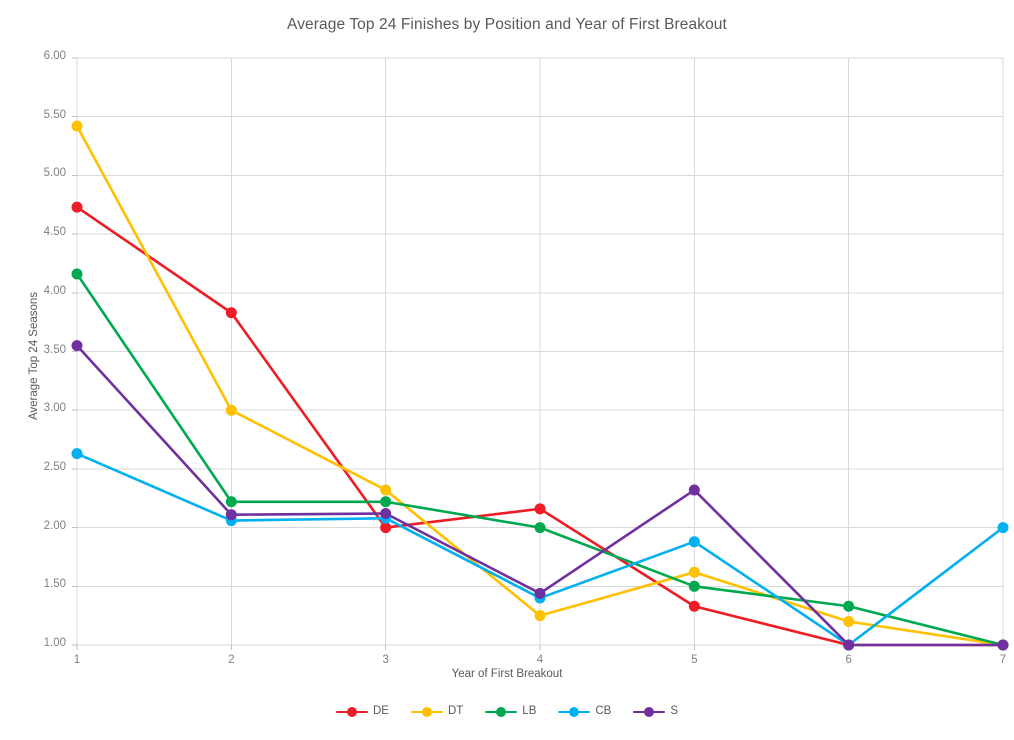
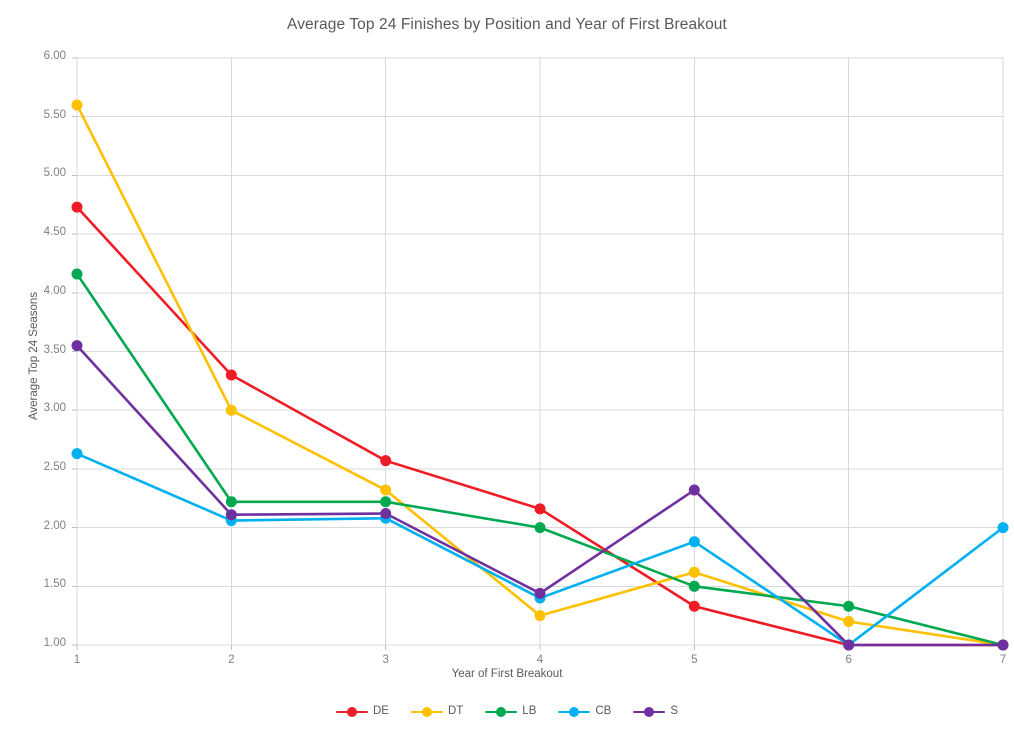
DT/1: 5.42 -> 5.60
DE/2: 3.83 -> 3.30
DE/3: 2.00 -> 2.57
